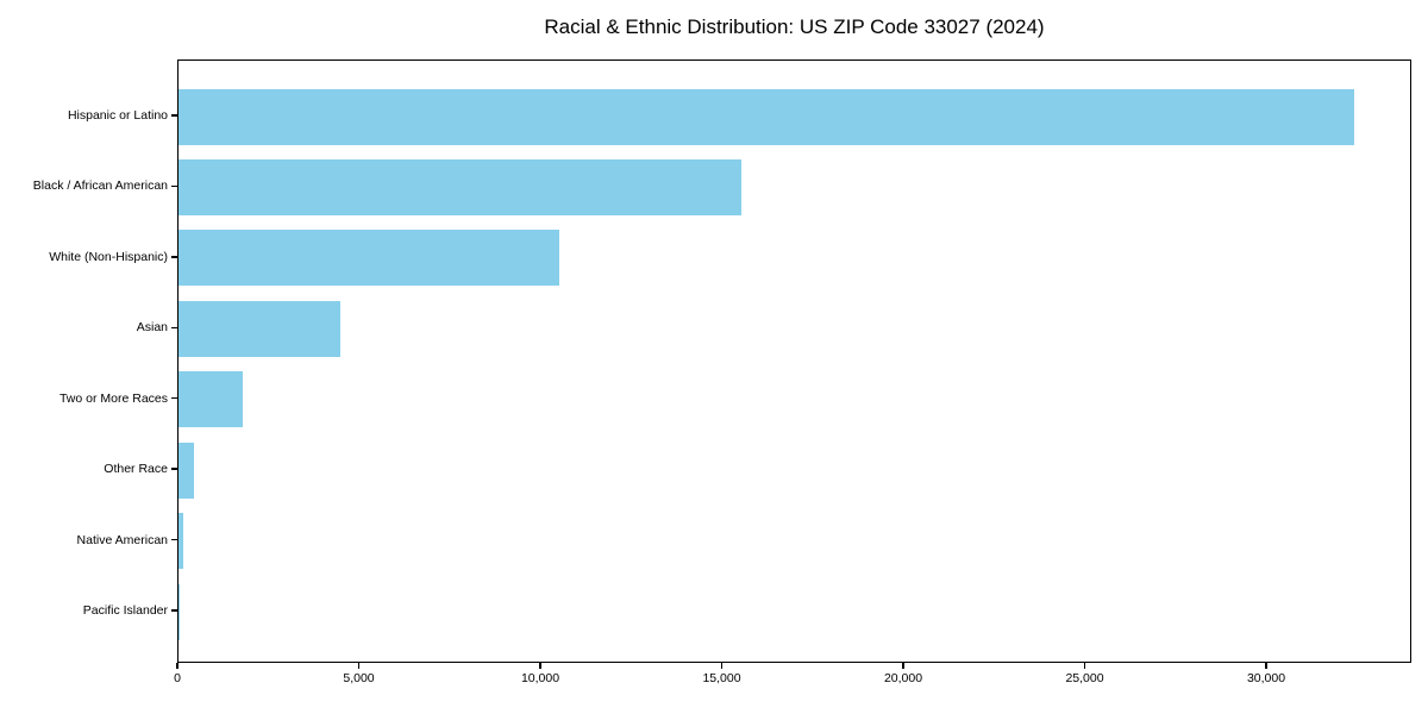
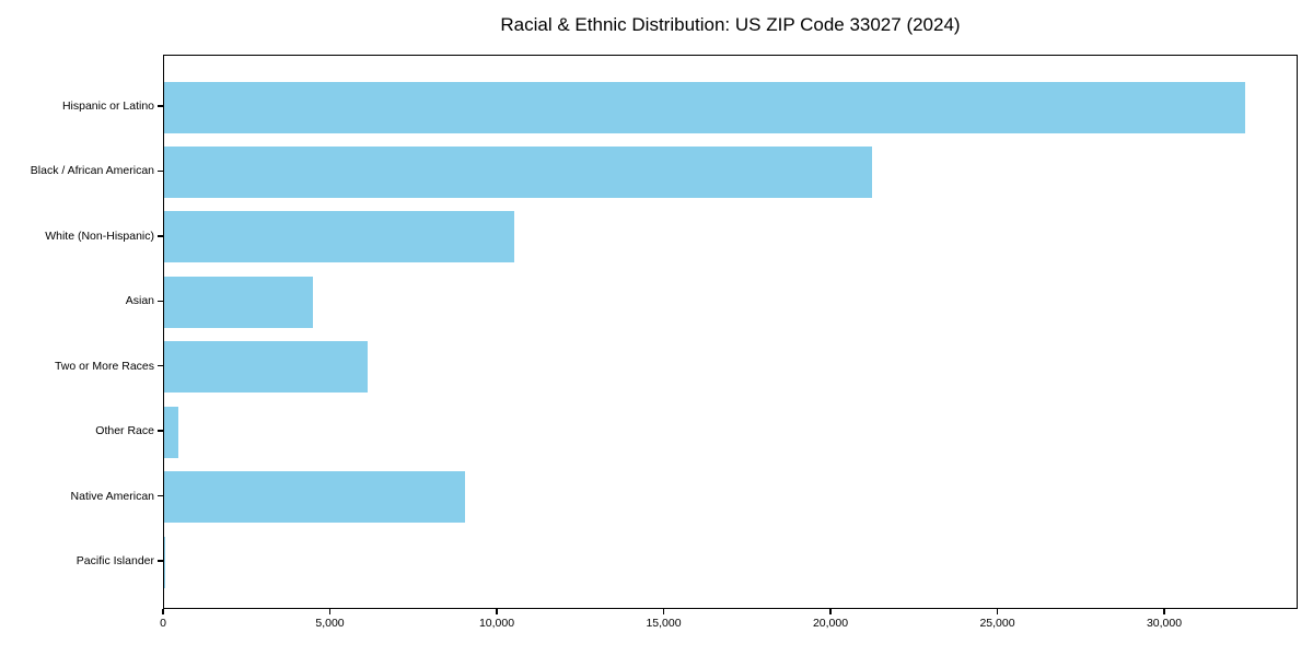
Black / African American: 15500 -> 21200
Two or More Races: 1800 -> 6100
Native American: 100 -> 9000
